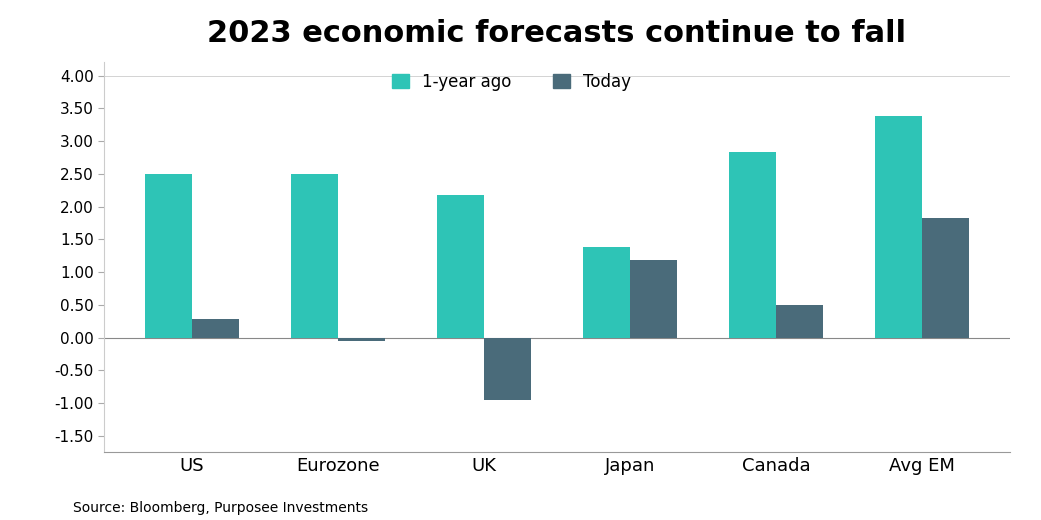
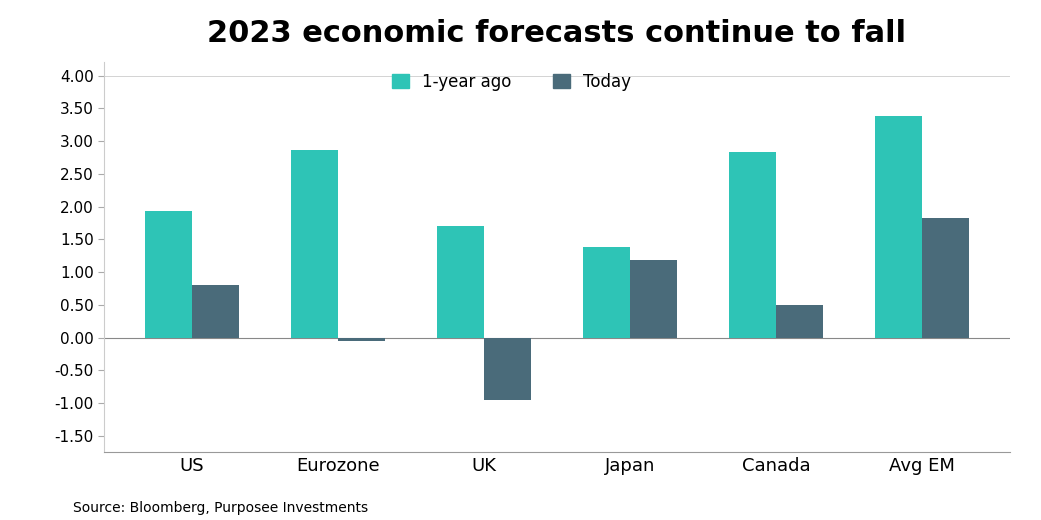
1-year ago/US: 2.50 -> 1.94
Today/US: 0.28 -> 0.80
1-year ago/Eurozone: 2.50 -> 2.86
1-year ago/UK: 2.18 -> 1.70
